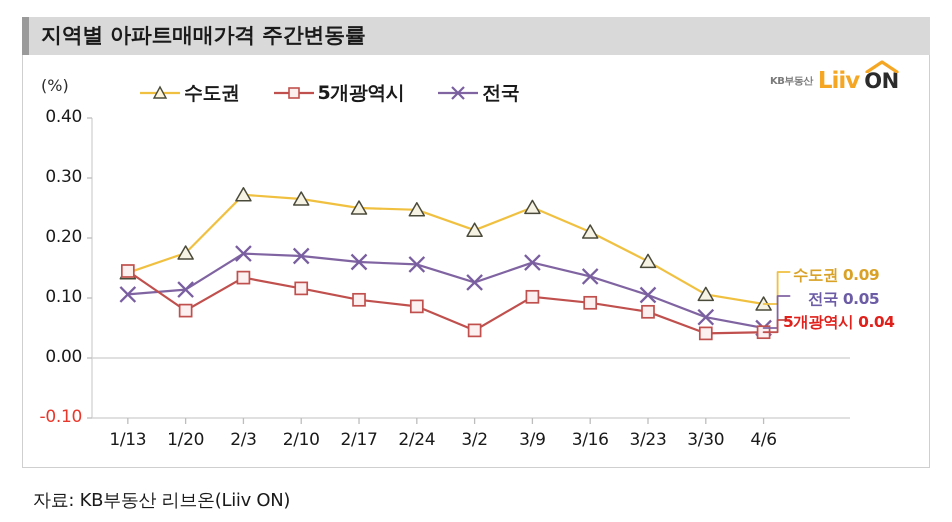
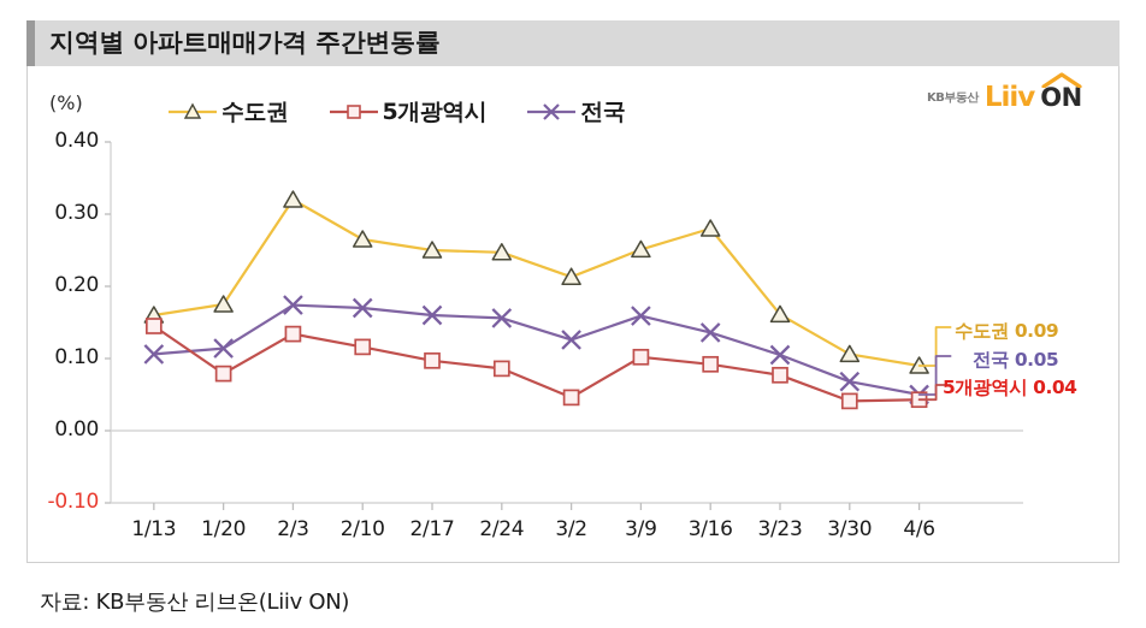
수도권/1/13: 0.14 -> 0.16
수도권/2/3: 0.27 -> 0.32
수도권/3/16: 0.21 -> 0.28
